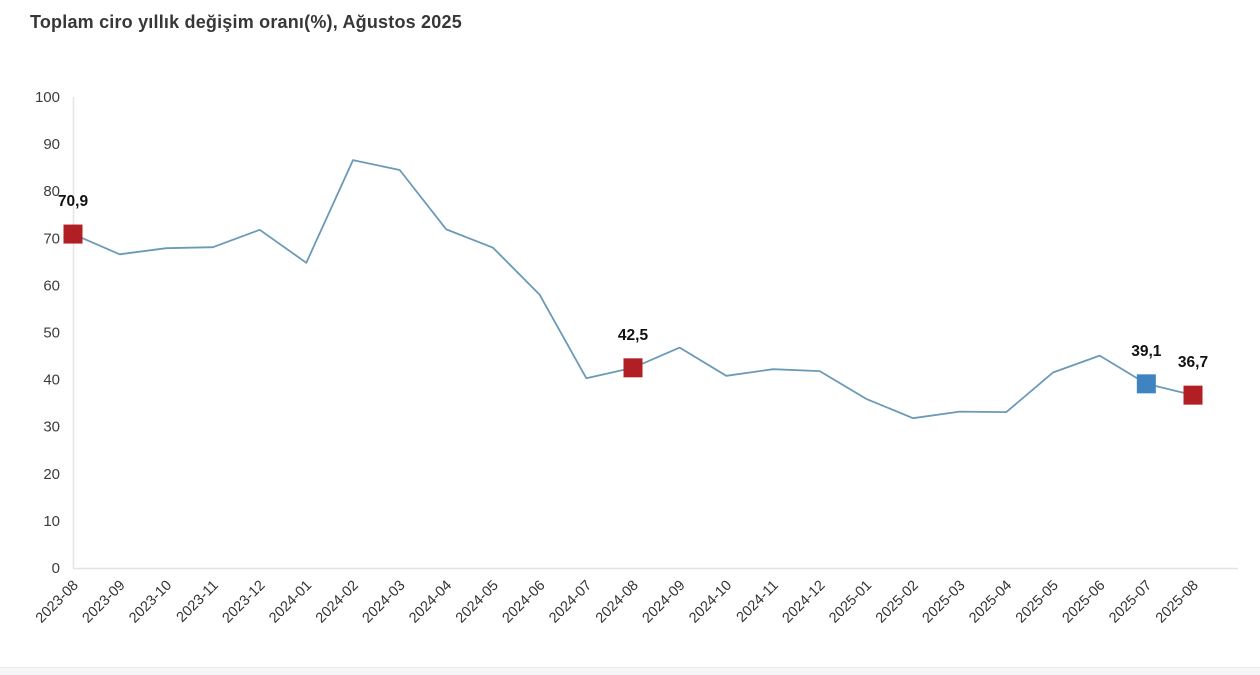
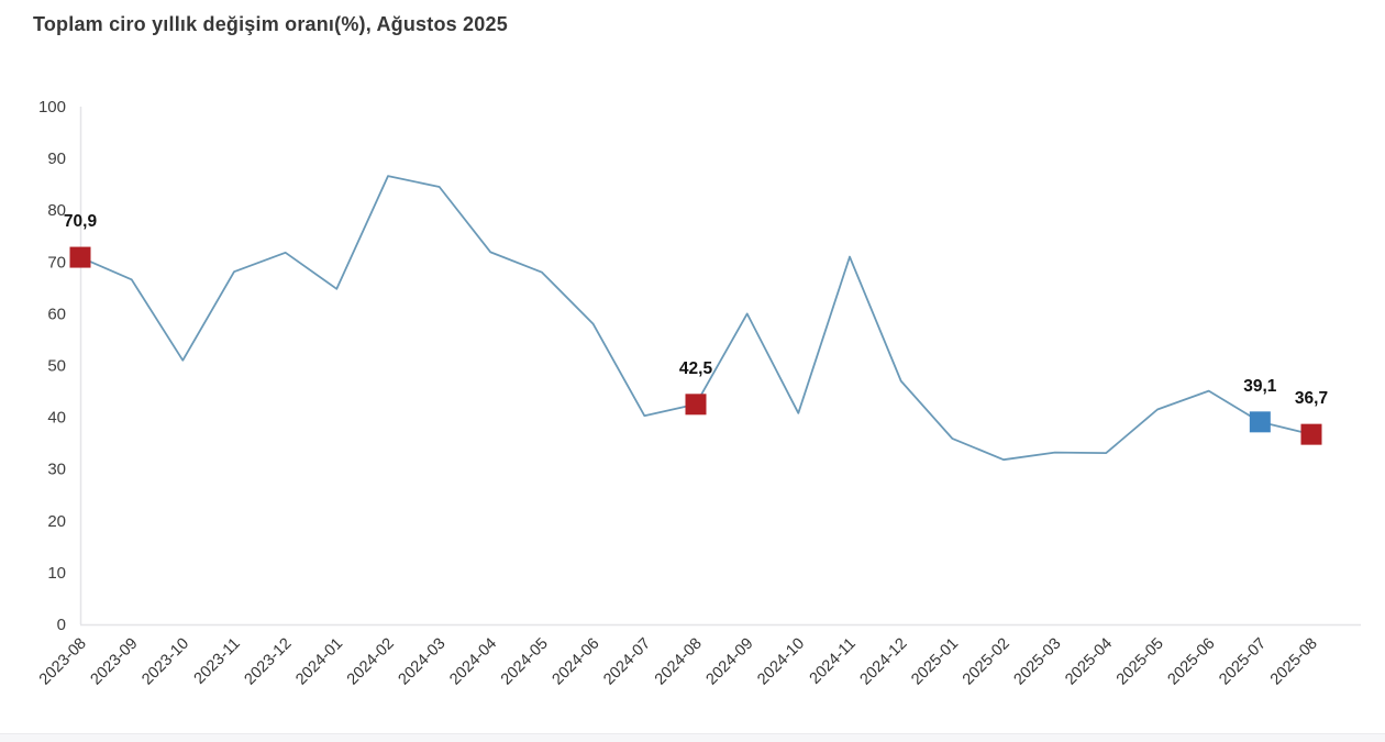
2023-10: 68 -> 51
2024-09: 47 -> 60
2024-11: 42 -> 71
2024-12: 42 -> 47
